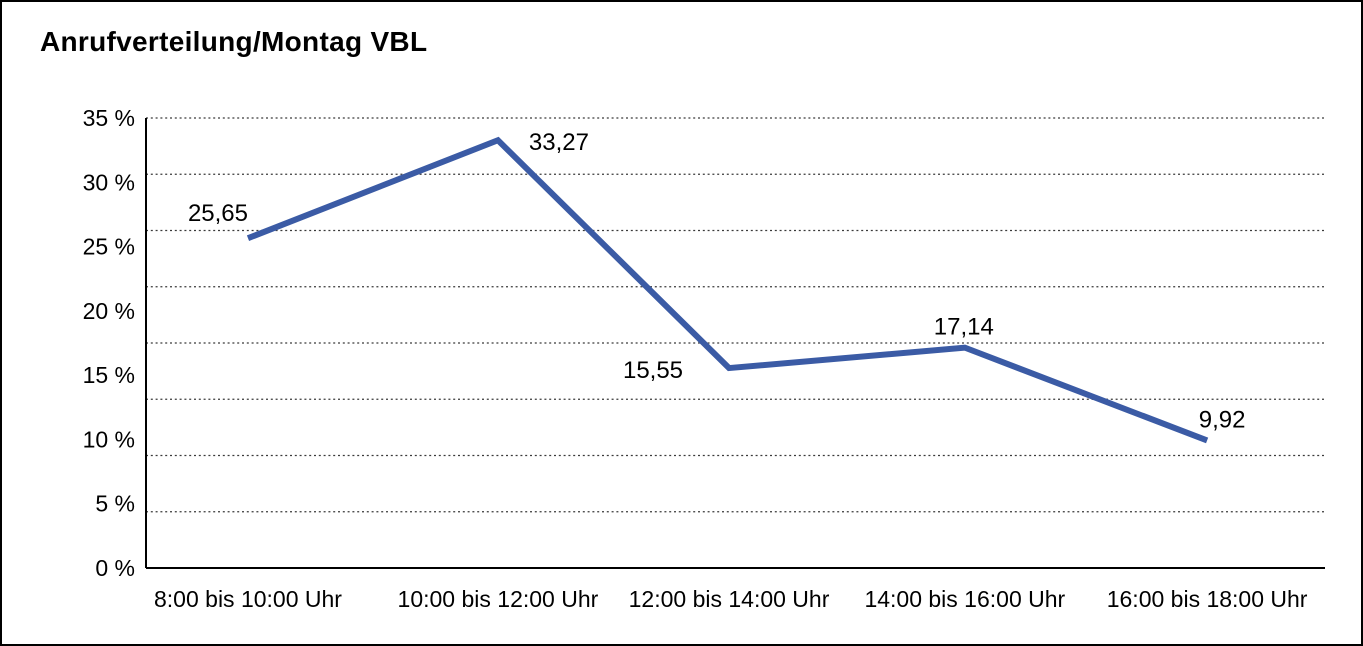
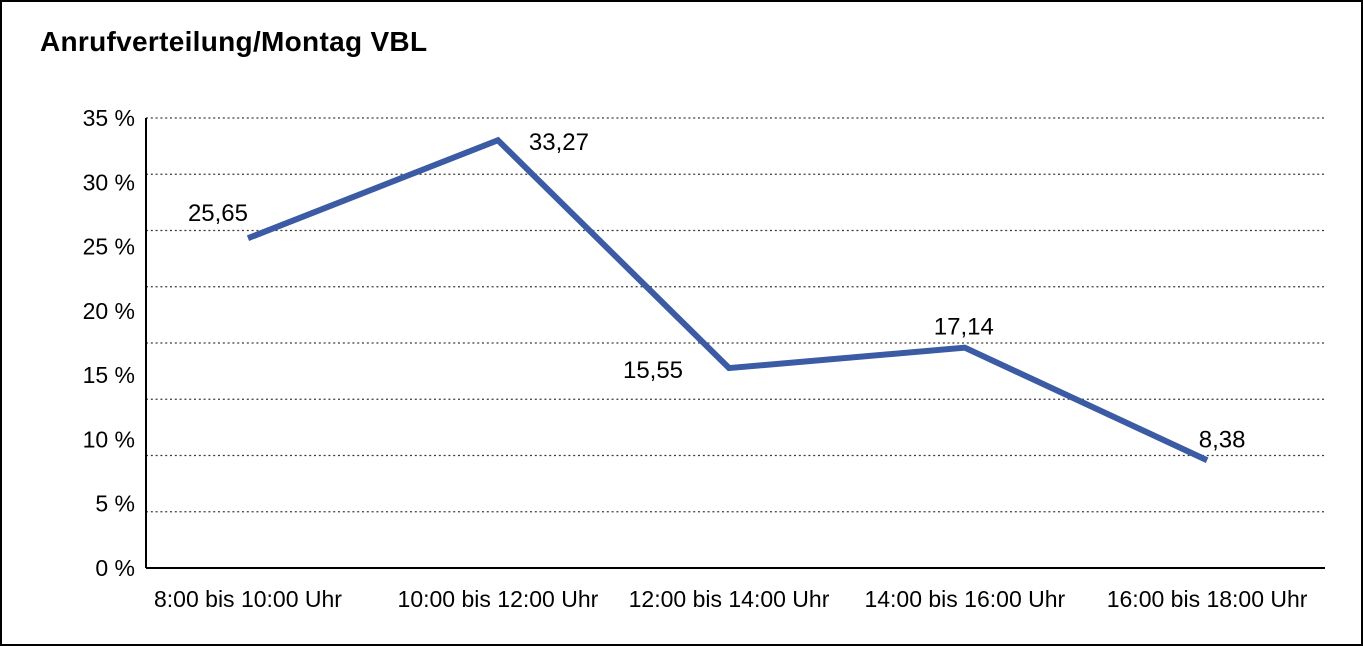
16:00 bis 18:00 Uhr: 9,92 -> 8,38
